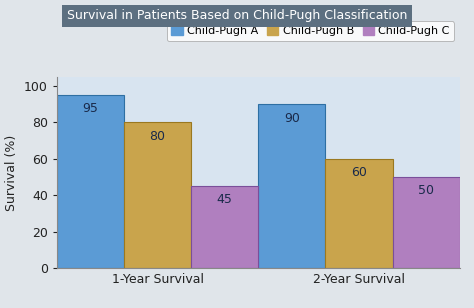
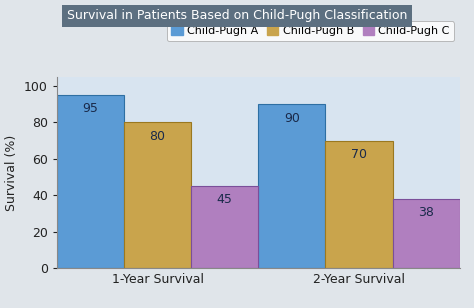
Child-Pugh B/2-Year Survival: 60 -> 70
Child-Pugh C/2-Year Survival: 50 -> 38
